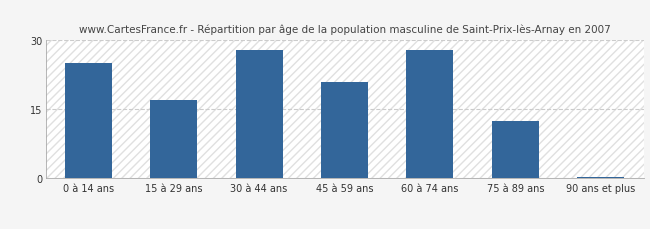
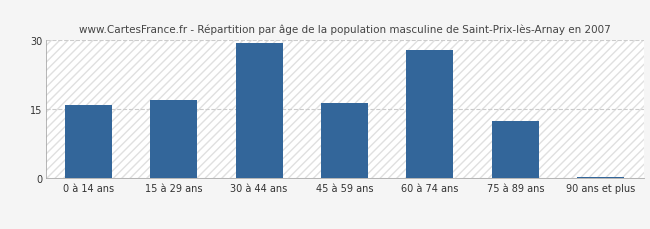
0 à 14 ans: 25.0 -> 16.0
30 à 44 ans: 28.0 -> 29.5
45 à 59 ans: 21.0 -> 16.5
